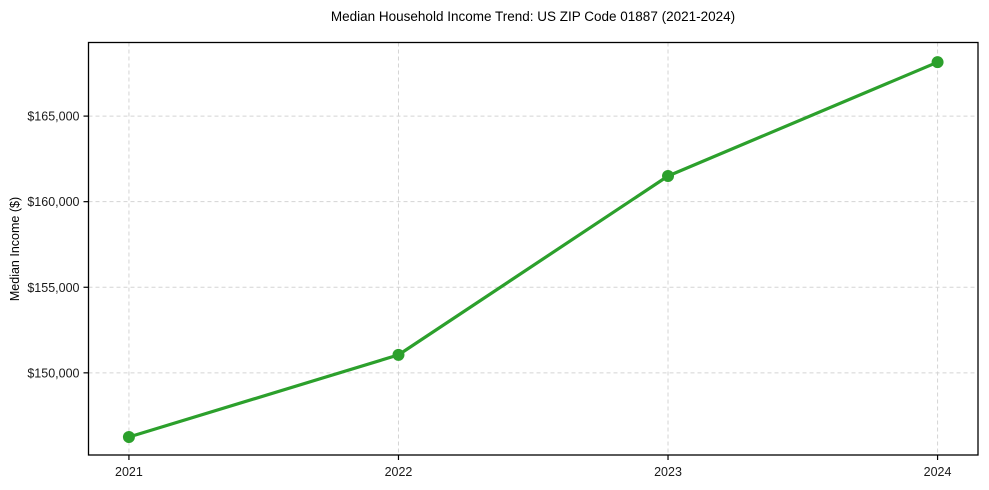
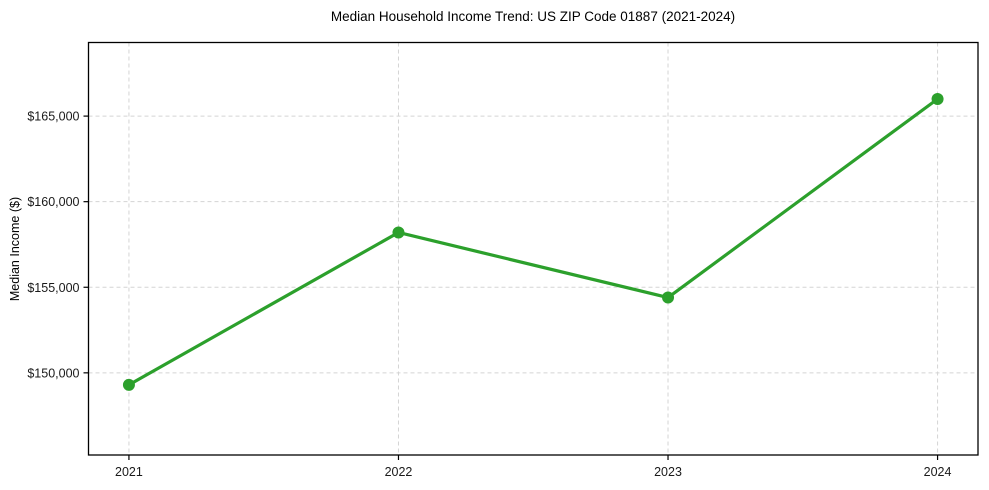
2021: $146200 -> $149300
2022: $151000 -> $158200
2023: $161500 -> $154400
2024: $168200 -> $166000
